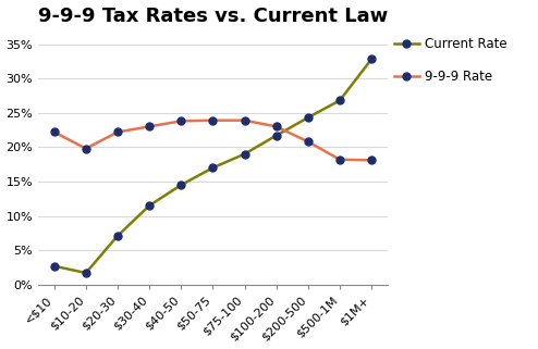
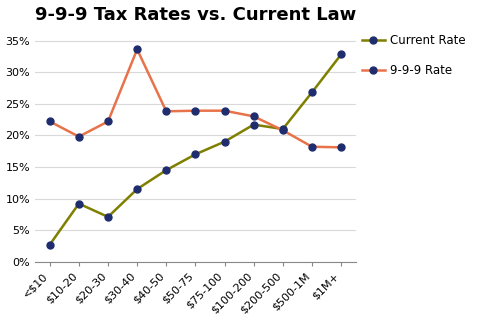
Current Rate/$10-20: 1.7% -> 9.2%
9-9-9 Rate/$30-40: 23.0% -> 33.6%
Current Rate/$200-500: 24.3% -> 21.0%
